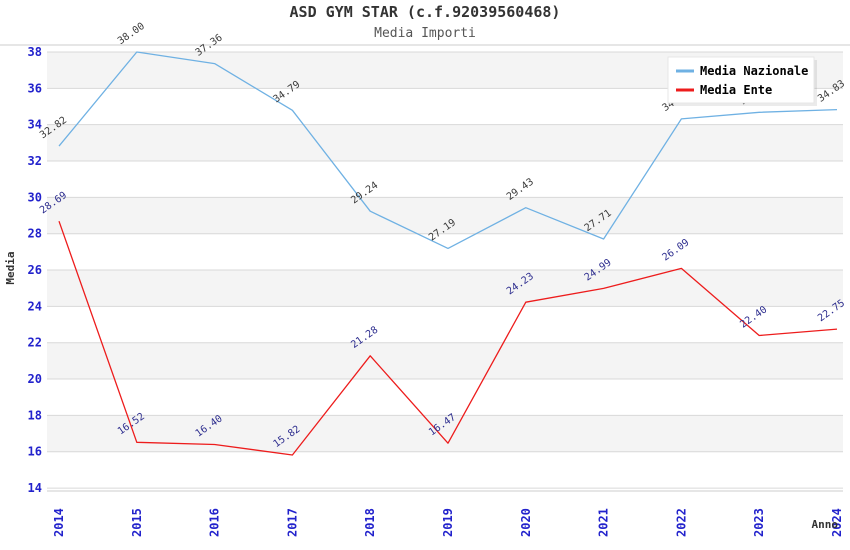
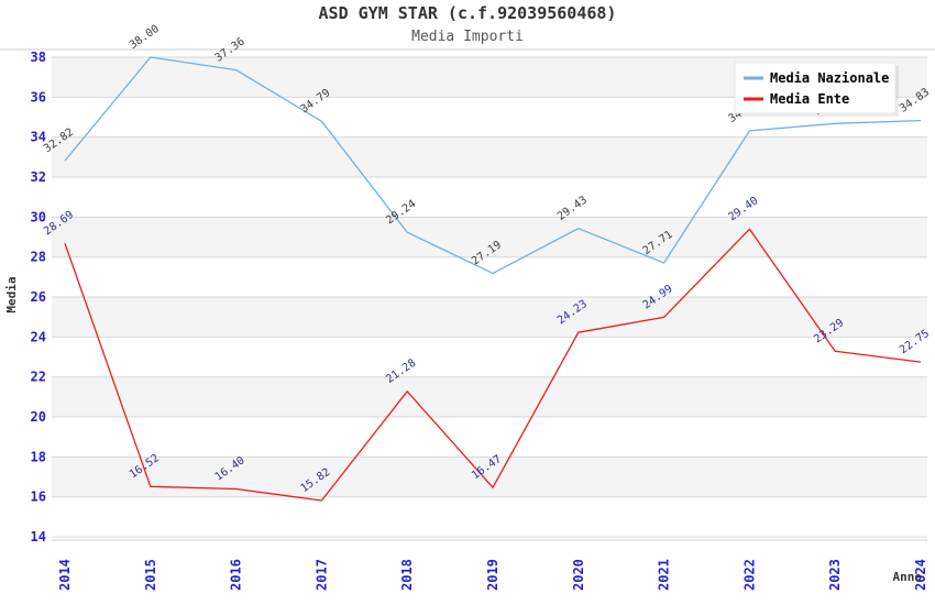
Media Ente/2022: 26.09 -> 29.40
Media Ente/2023: 22.40 -> 23.29
